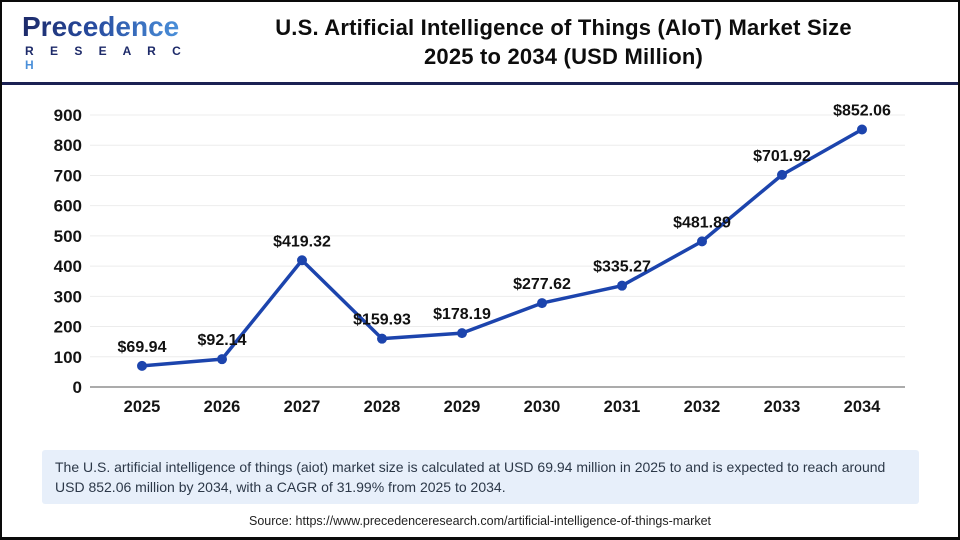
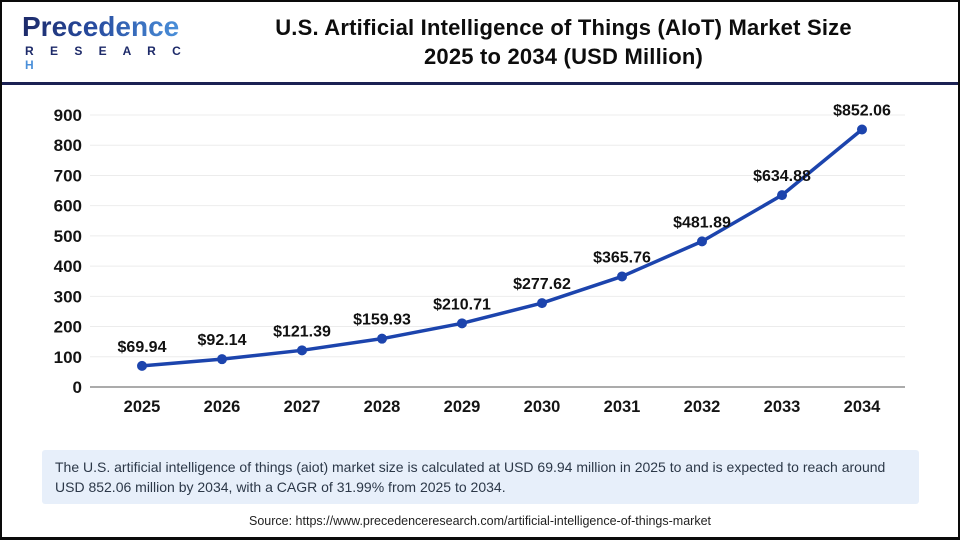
2027: $419.32 -> $121.39
2029: $178.19 -> $210.71
2031: $335.27 -> $365.76
2033: $701.92 -> $634.88
